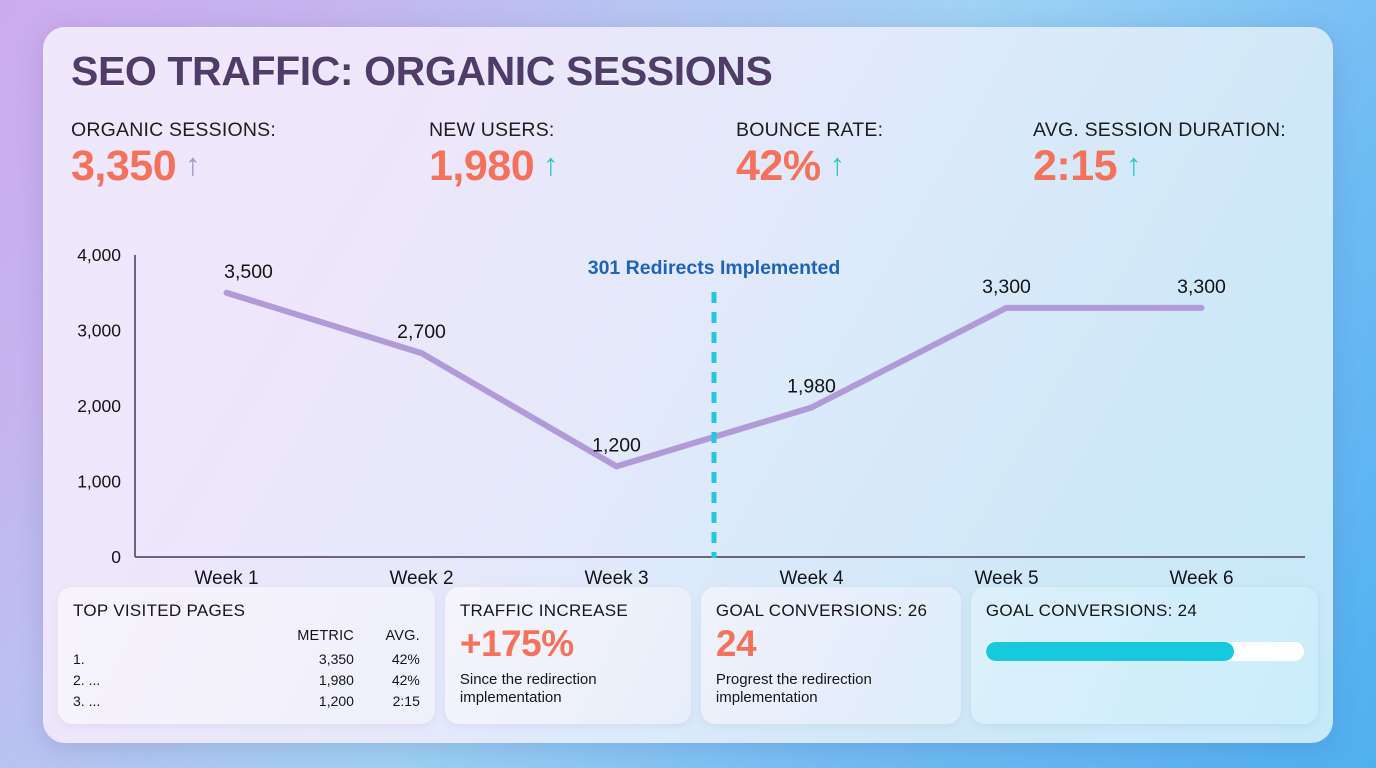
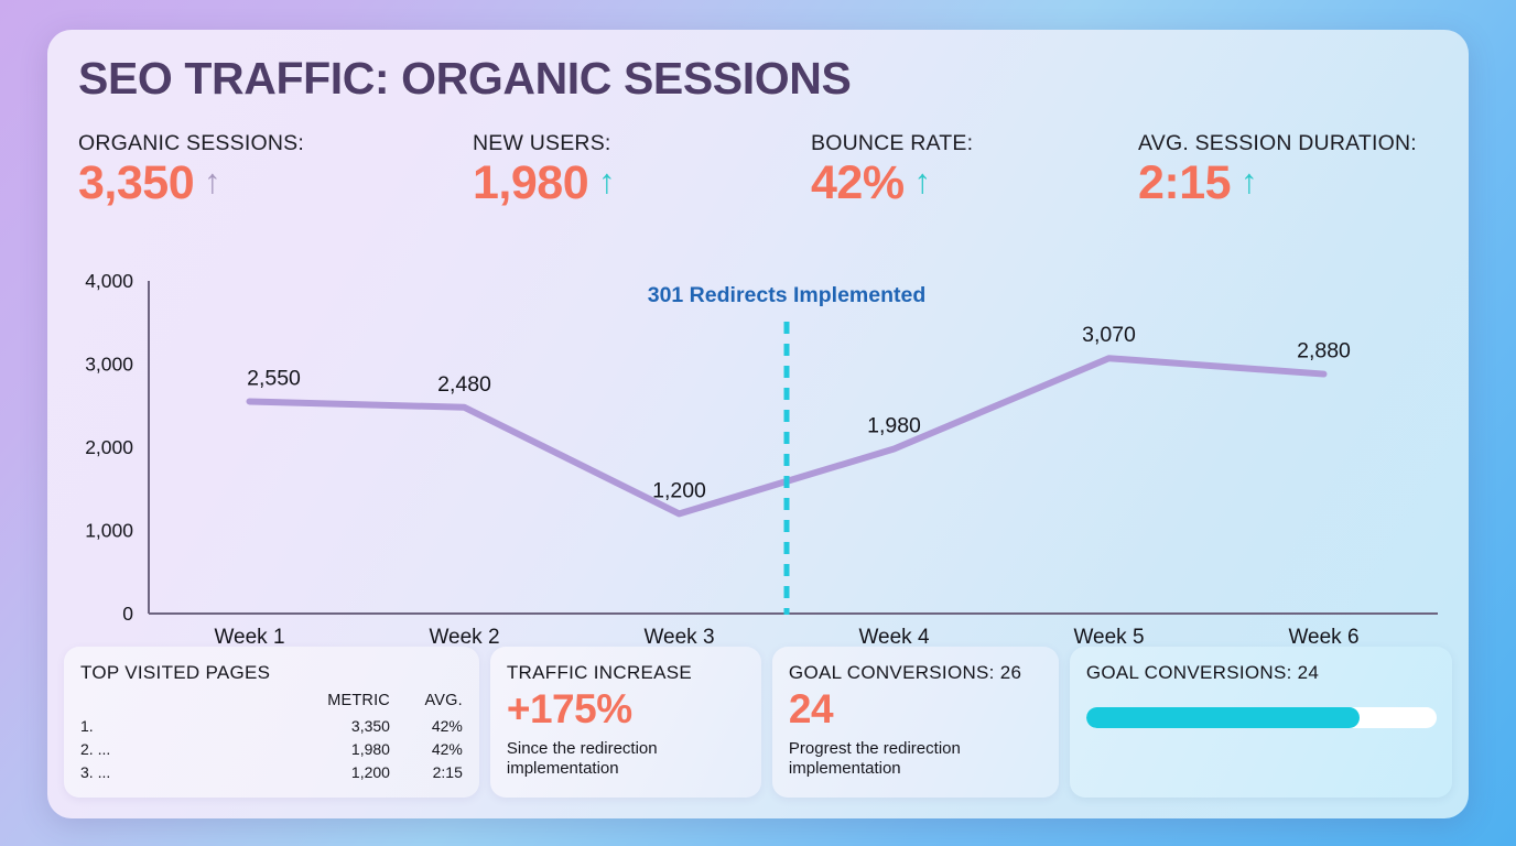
Week 1: 3,500 -> 2,550
Week 2: 2,700 -> 2,480
Week 5: 3,300 -> 3,070
Week 6: 3,300 -> 2,880
